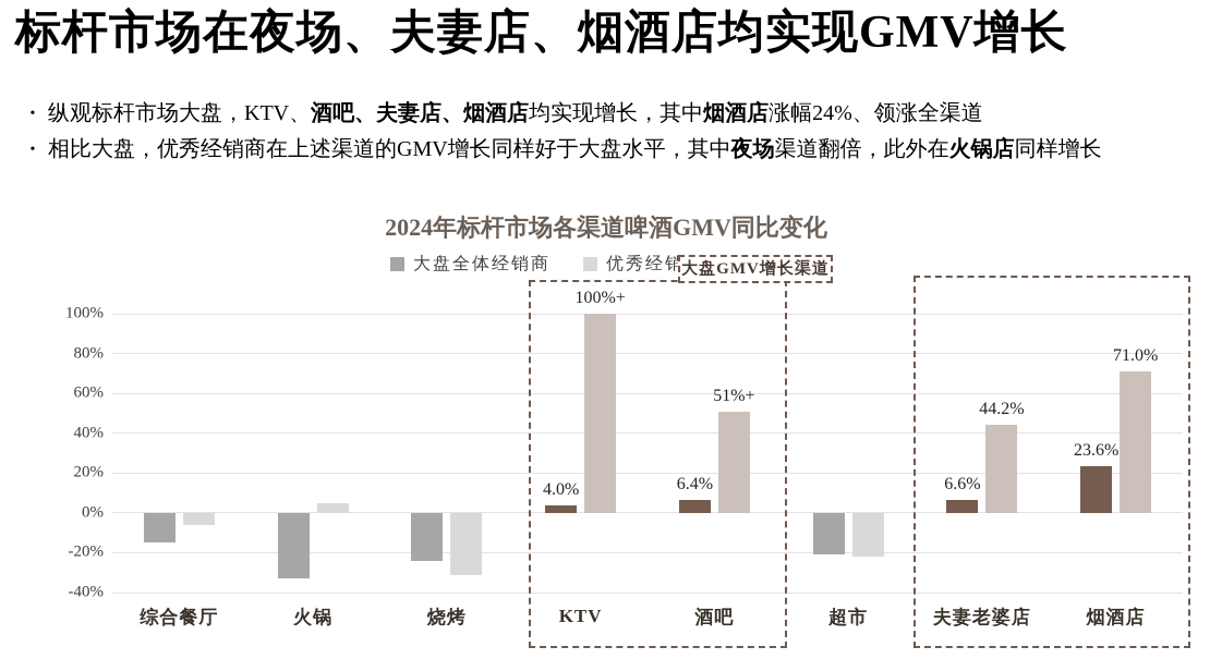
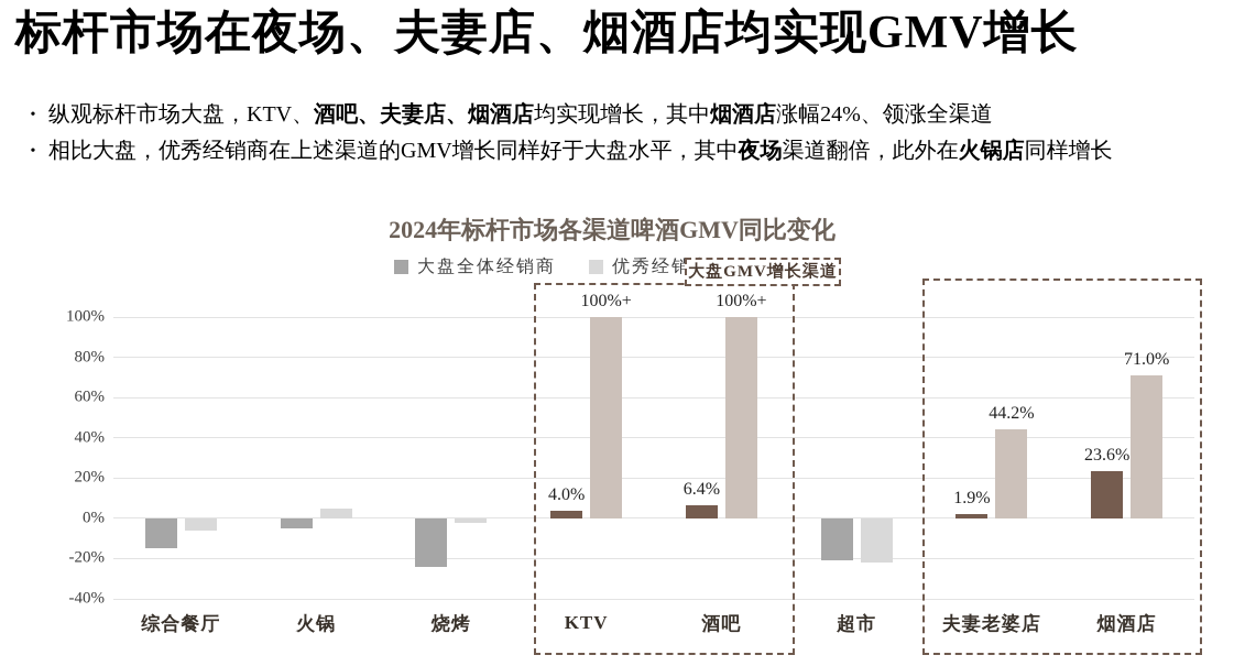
大盘全体经销商/火锅: -33% -> -5%
优秀经销商/烧烤: -31% -> -2%
优秀经销商/酒吧: 51 -> 100
大盘全体经销商/夫妻老婆店: 6.6% -> 1.9%
